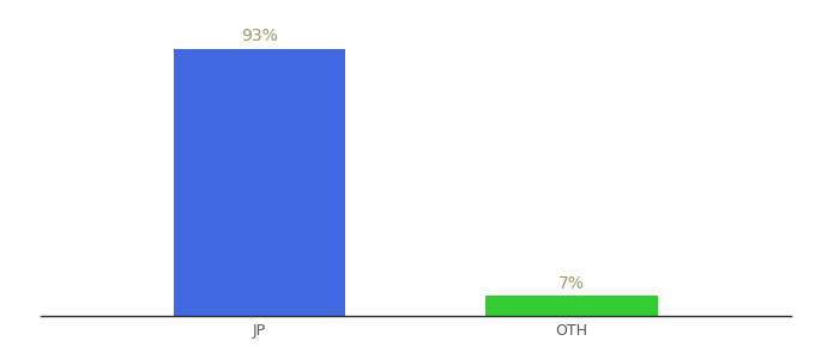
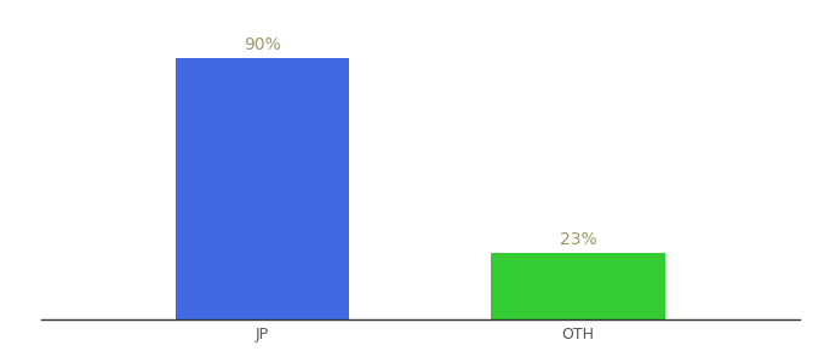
JP: 93% -> 90%
OTH: 7% -> 23%
